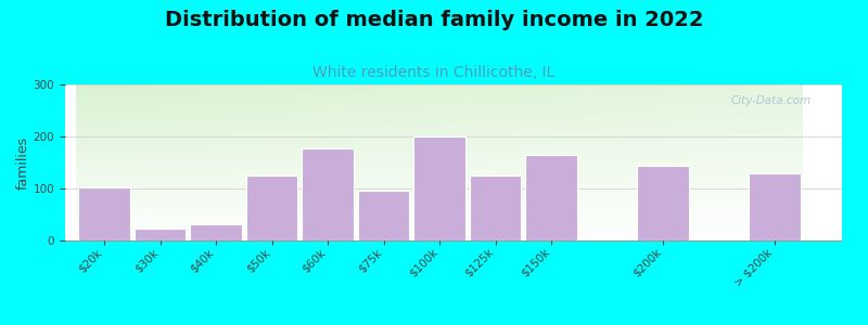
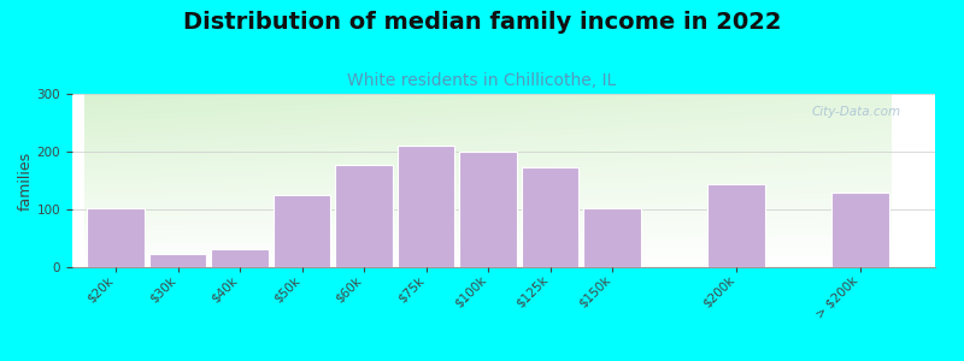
$75k: 95 -> 210
$125k: 125 -> 173
$150k: 165 -> 103
